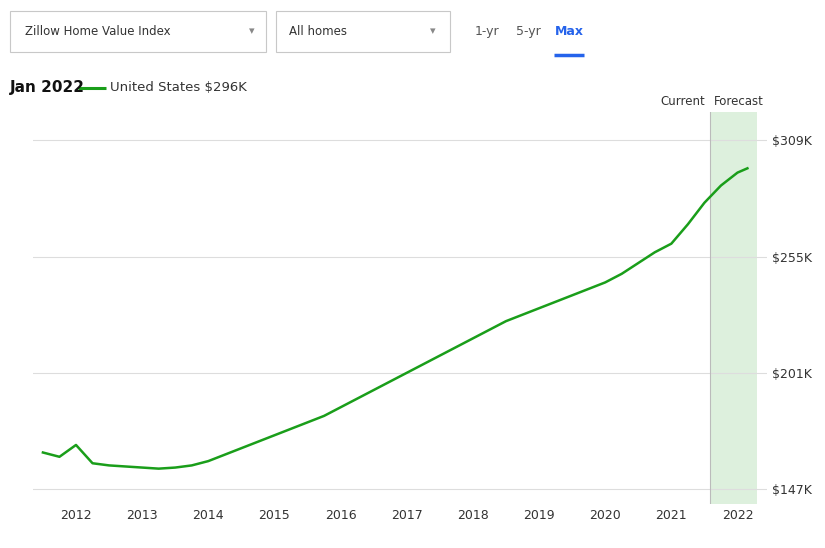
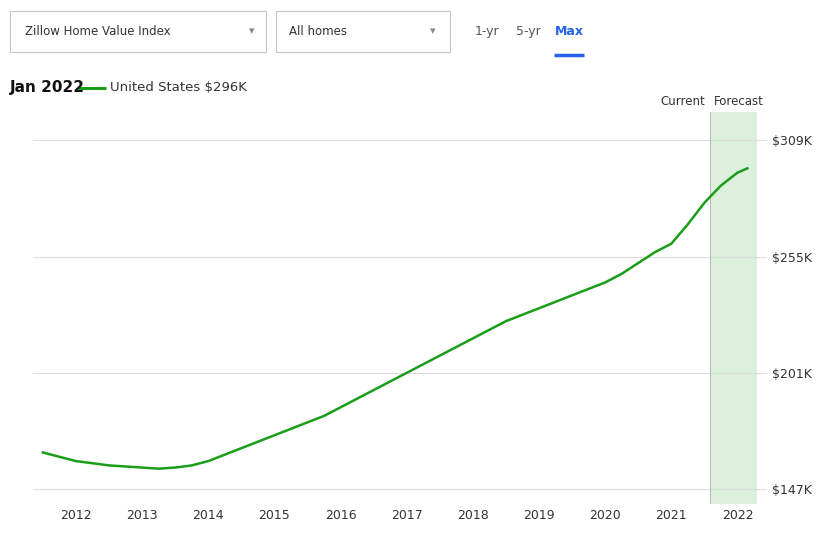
2012: $167.5K -> $160.0K
